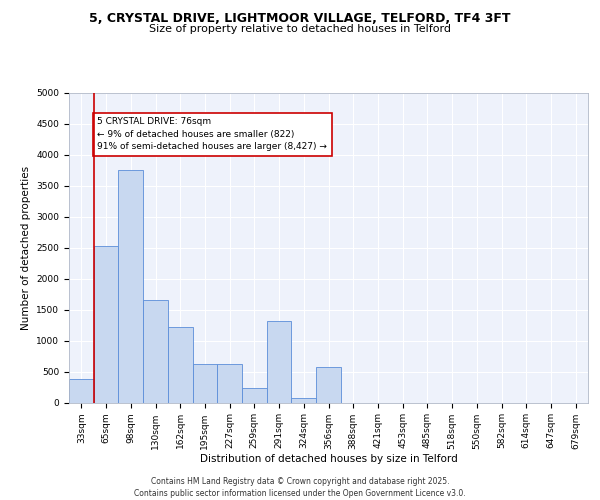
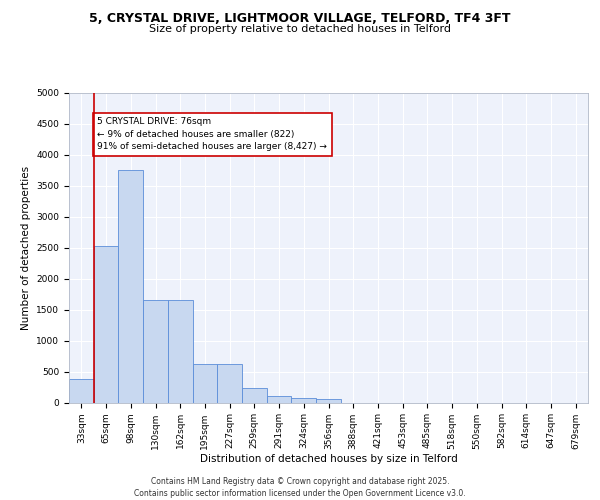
162sqm: 1220 -> 1650
291sqm: 1320 -> 100
356sqm: 580 -> 60
